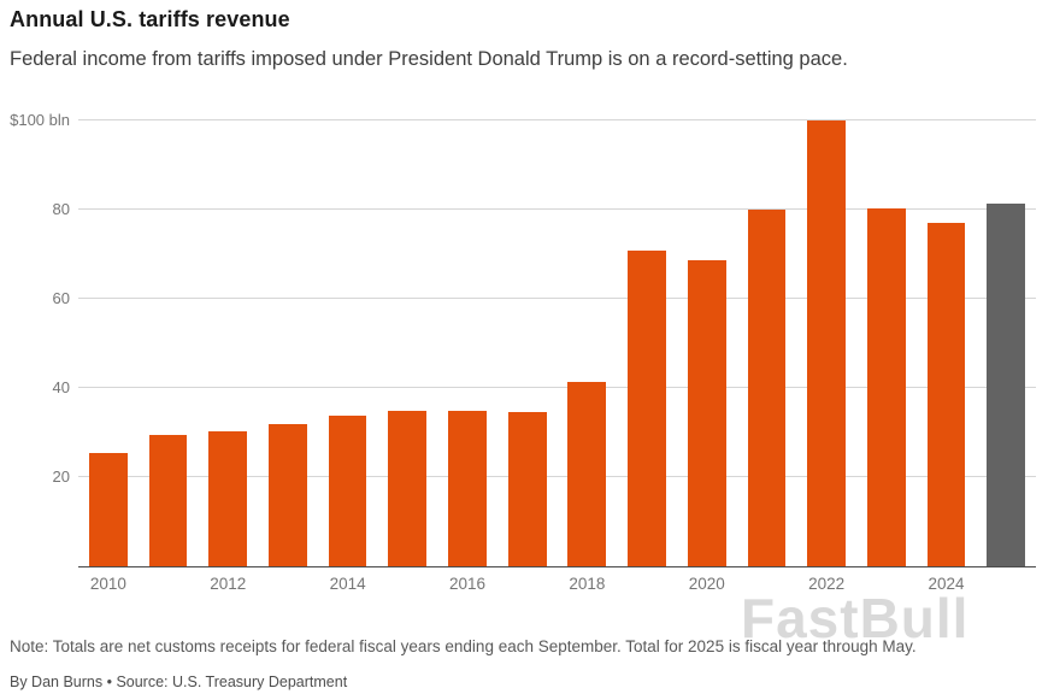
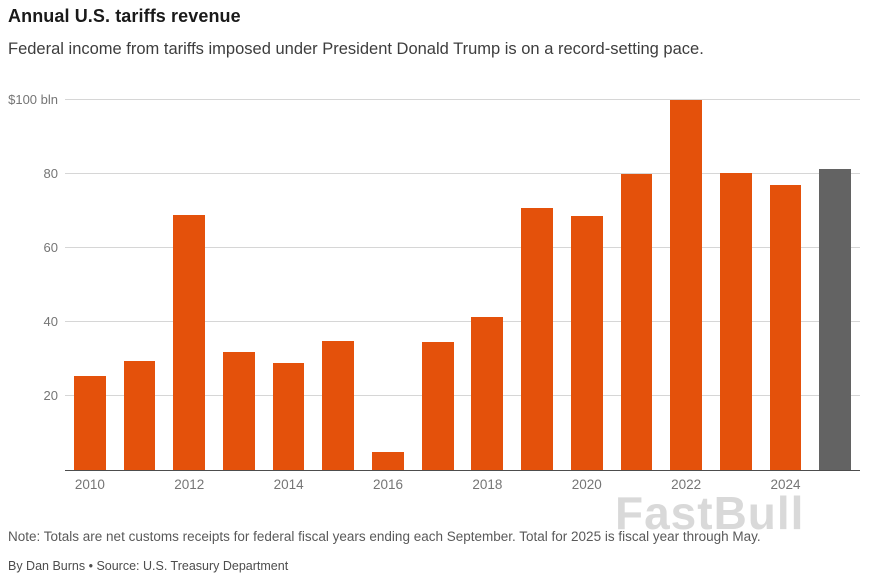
2012: 30 -> 69
2014: 34 -> 29
2016: 35 -> 5
